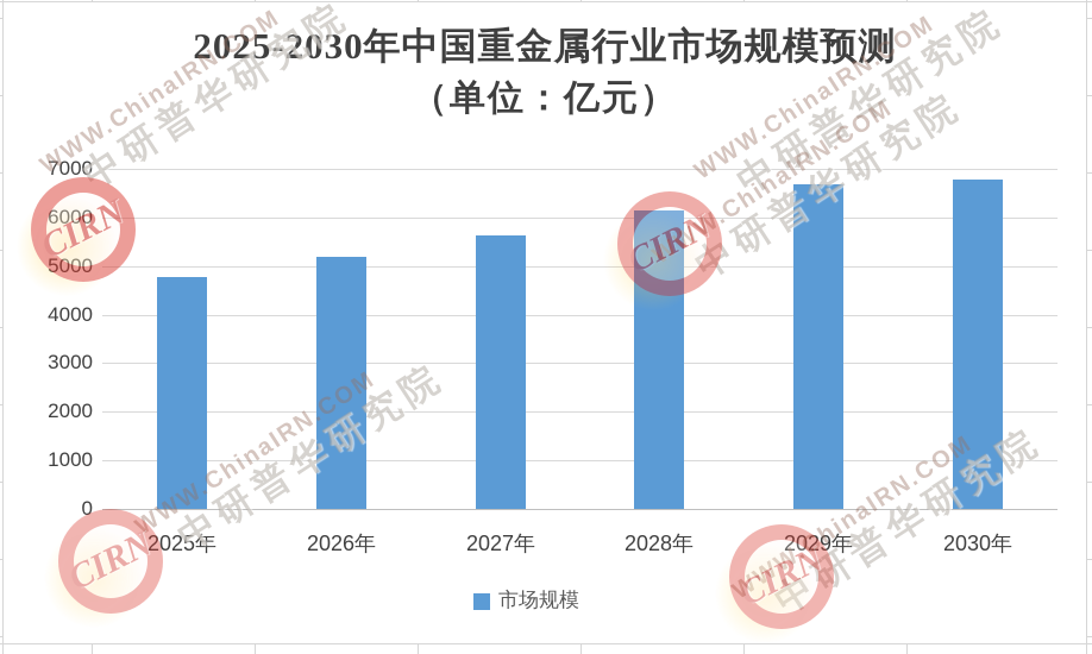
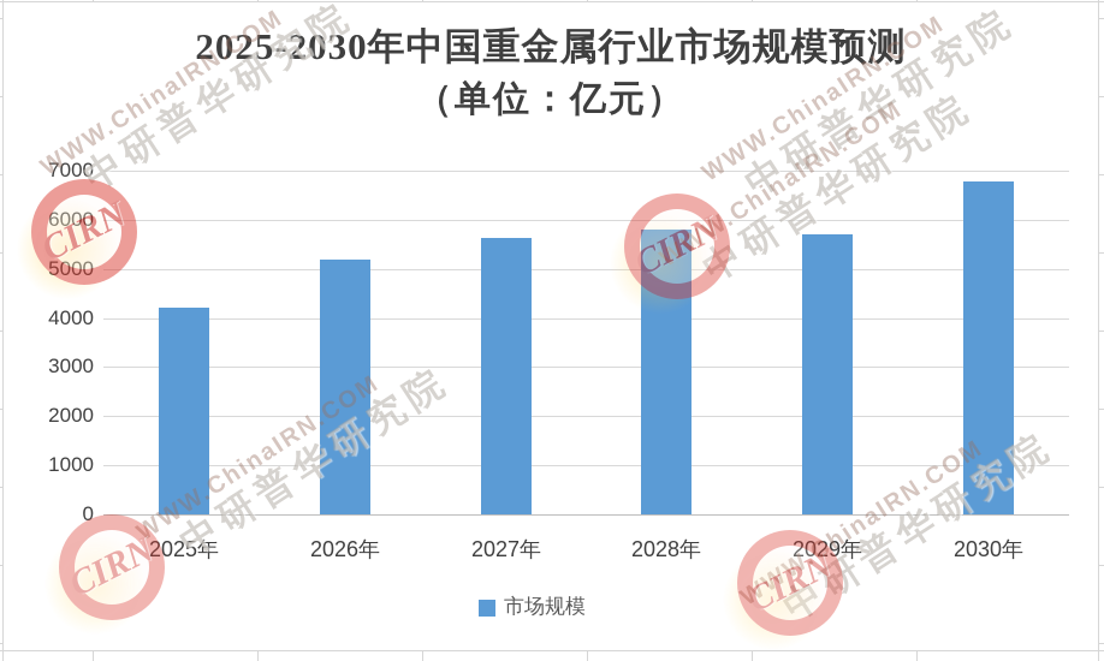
2025年: 4800 -> 4200
2028年: 6100 -> 5800
2029年: 6700 -> 5700
